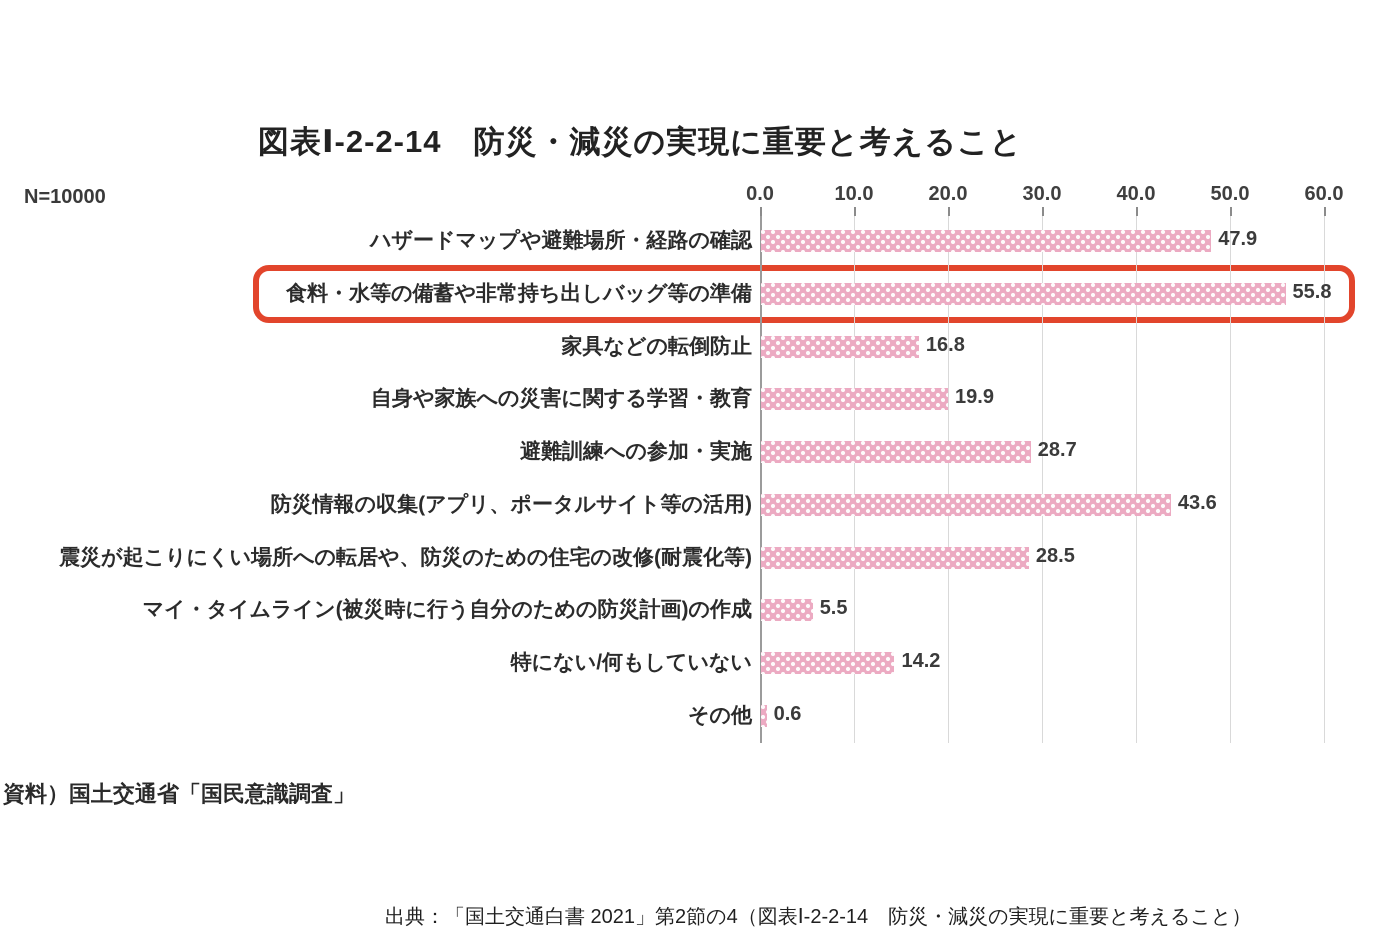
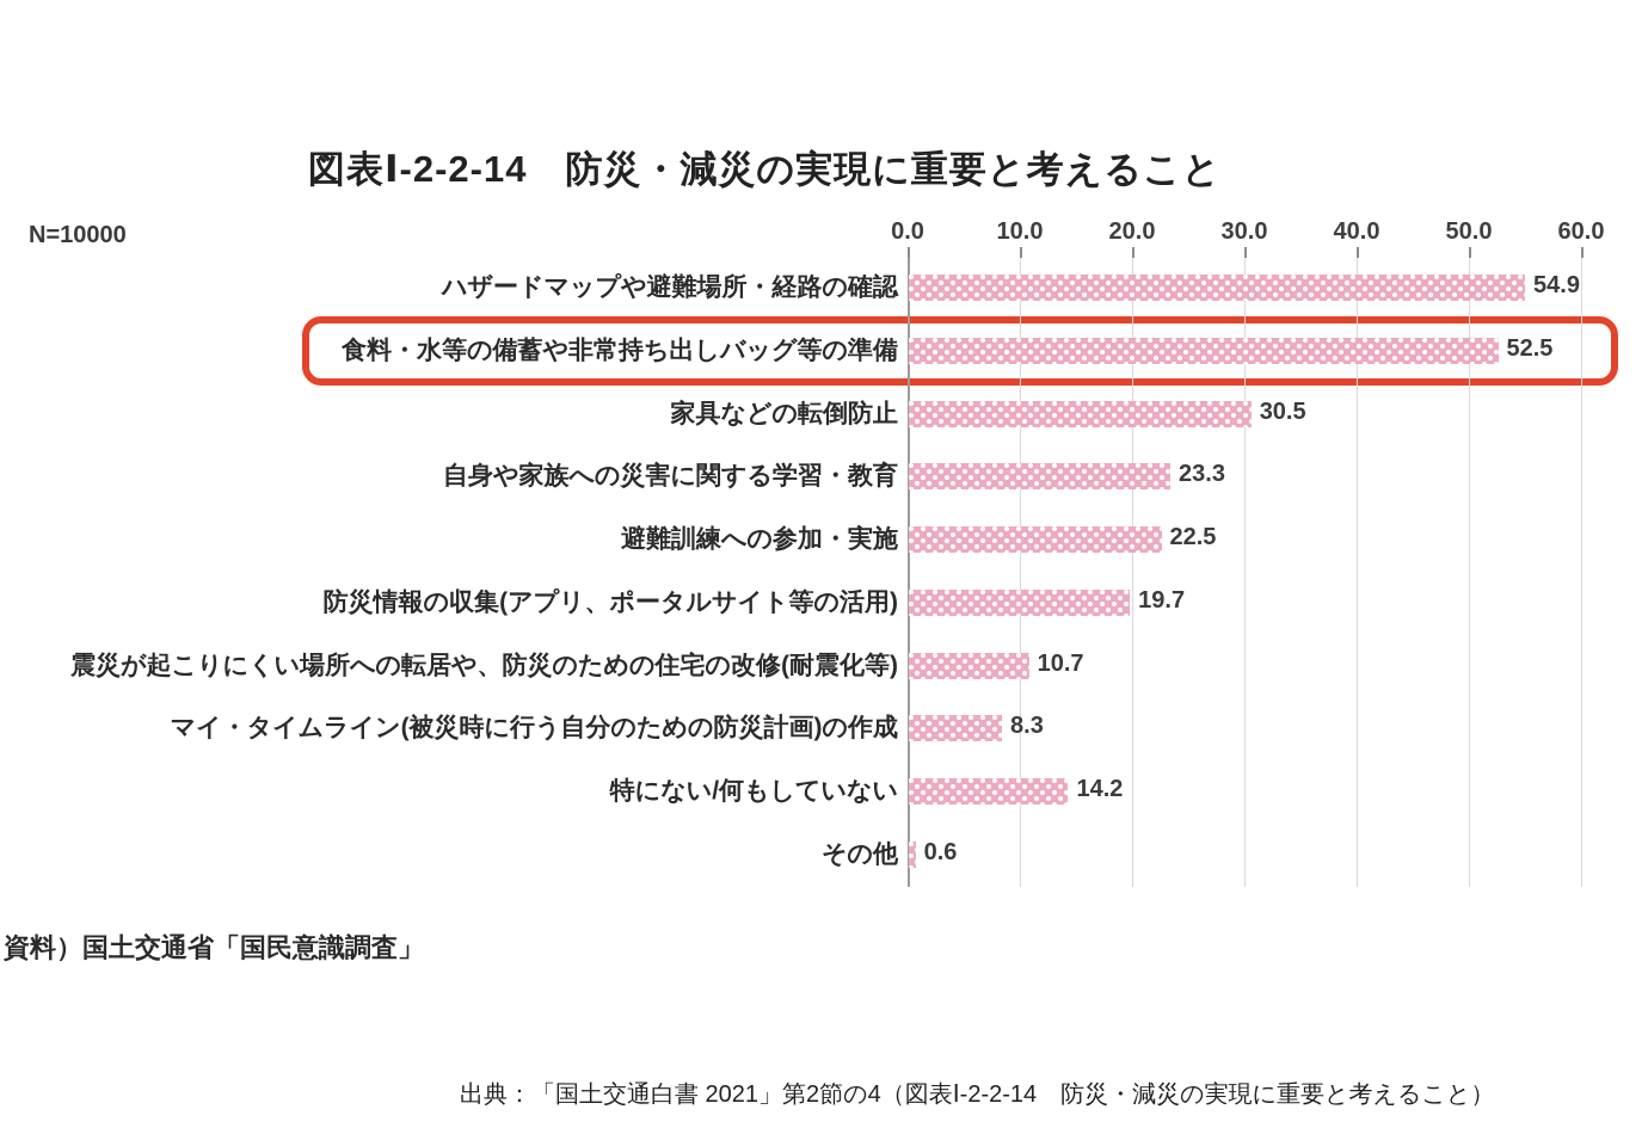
ハザードマップや避難場所・経路の確認: 47.9 -> 54.9
食料・水等の備蓄や非常持ち出しバッグ等の準備: 55.8 -> 52.5
家具などの転倒防止: 16.8 -> 30.5
自身や家族への災害に関する学習・教育: 19.9 -> 23.3
避難訓練への参加・実施: 28.7 -> 22.5
防災情報の収集(アプリ、ポータルサイト等の活用): 43.6 -> 19.7
震災が起こりにくい場所への転居や、防災のための住宅の改修(耐震化等): 28.5 -> 10.7
マイ・タイムライン(被災時に行う自分のための防災計画)の作成: 5.5 -> 8.3
